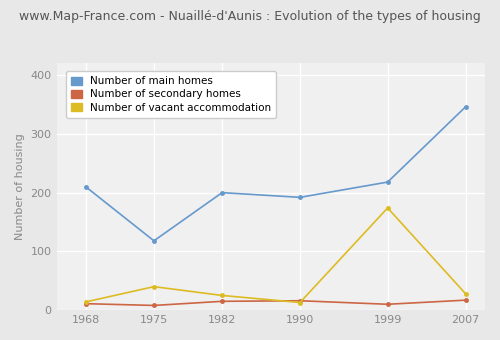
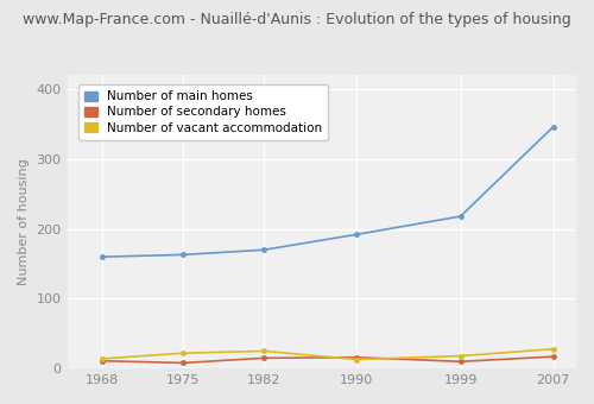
Number of main homes/1968: 210 -> 160
Number of main homes/1975: 118 -> 163
Number of vacant accommodation/1975: 40 -> 22
Number of main homes/1982: 200 -> 170
Number of vacant accommodation/1999: 174 -> 18
